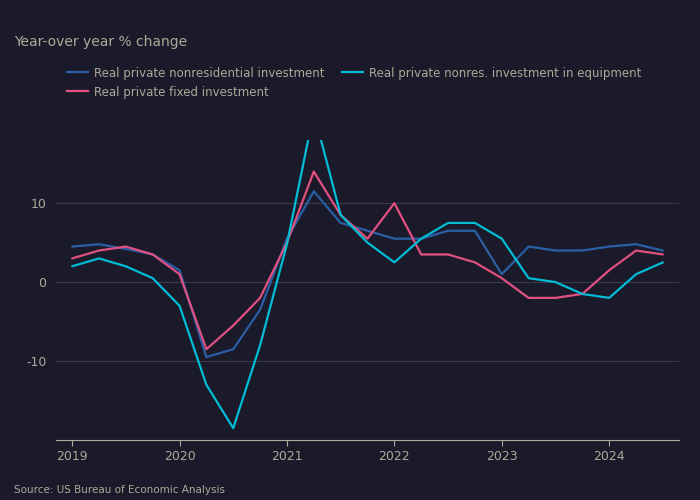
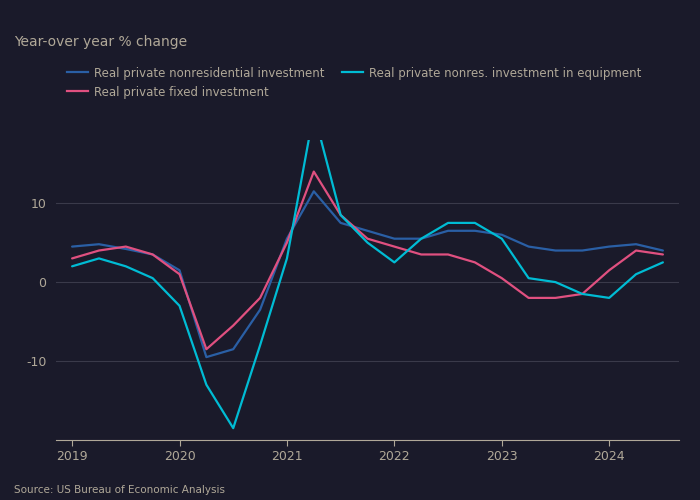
Real private nonres. investment in equipment/2021: 4.8 -> 3.0
Real private fixed investment/2022: 10.0 -> 4.5
Real private nonresidential investment/2023: 1.0 -> 6.0
